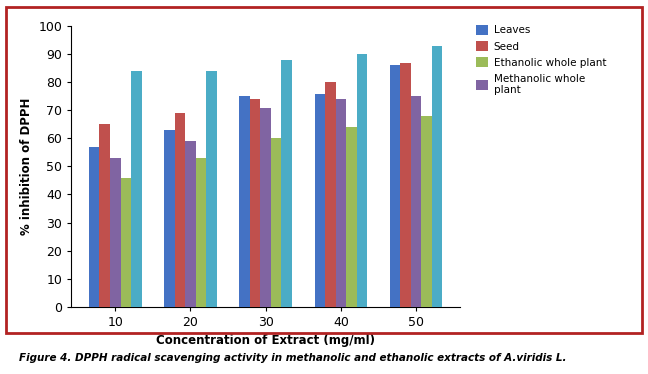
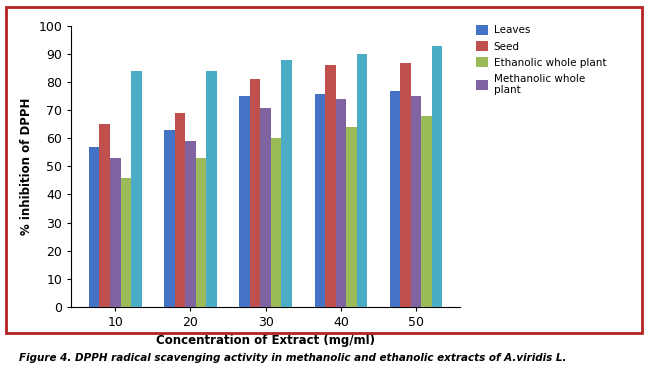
Seed/30: 74 -> 81
Seed/40: 80 -> 86
Leaves/50: 86 -> 77
